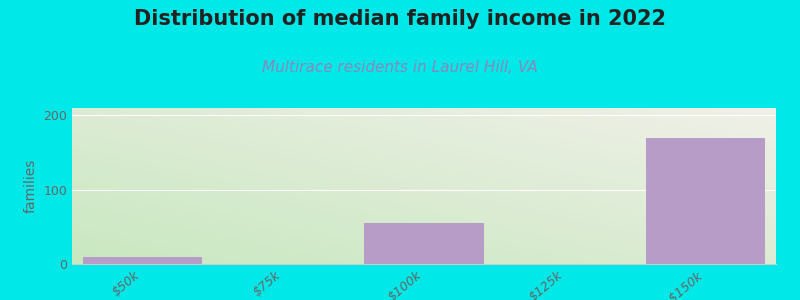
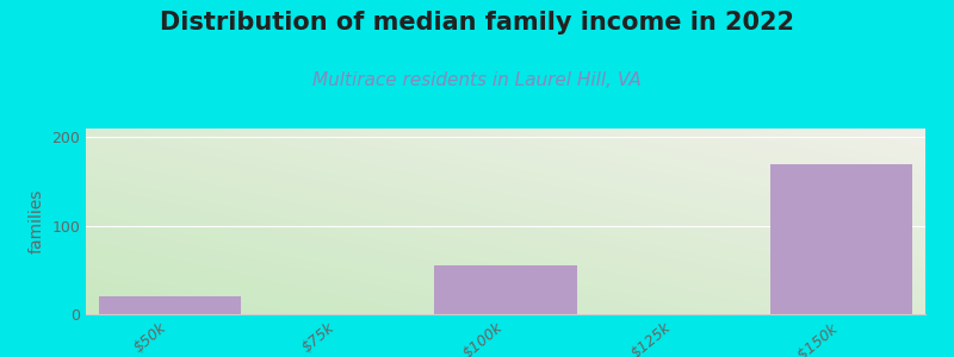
$50k: 10 -> 20
